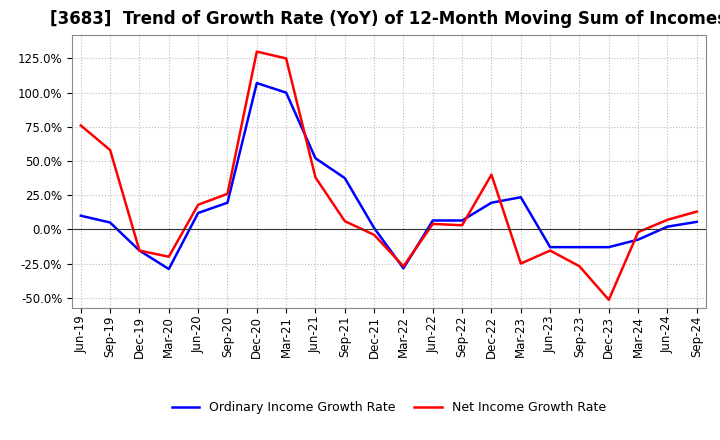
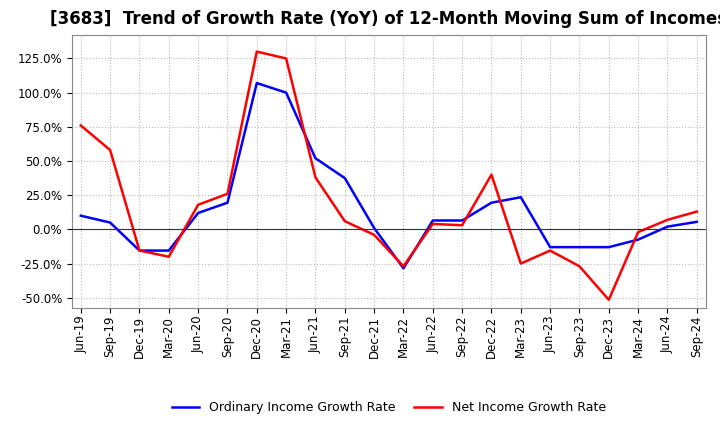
Ordinary Income Growth Rate/Mar-20: -29% -> -15%
